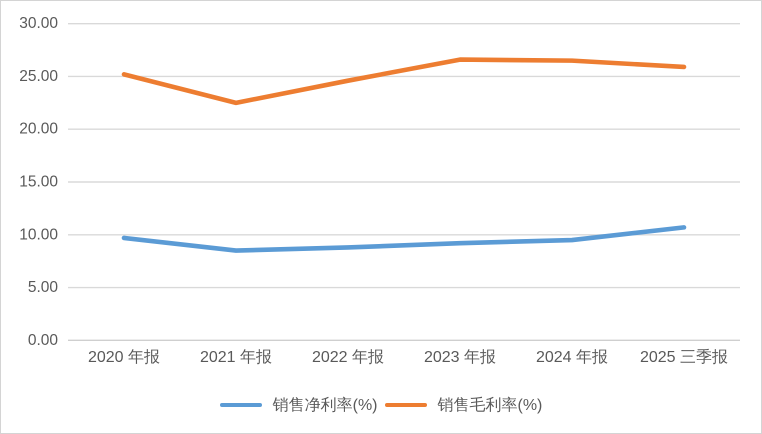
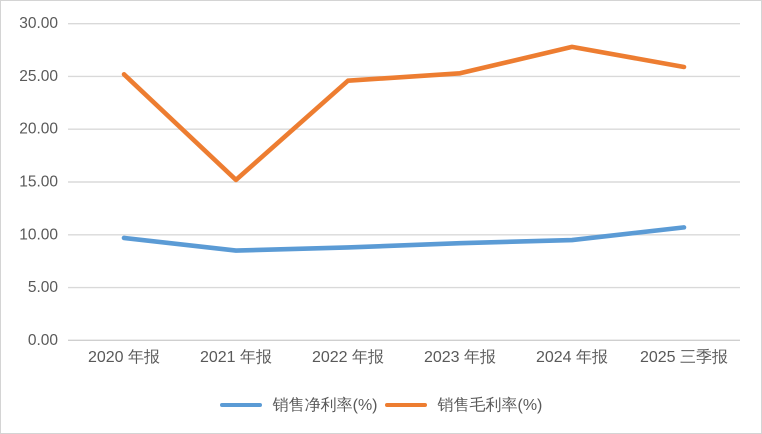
销售毛利率(%)/2021 年报: 22.5 -> 15.2
销售毛利率(%)/2023 年报: 26.6 -> 25.3
销售毛利率(%)/2024 年报: 26.5 -> 27.8
